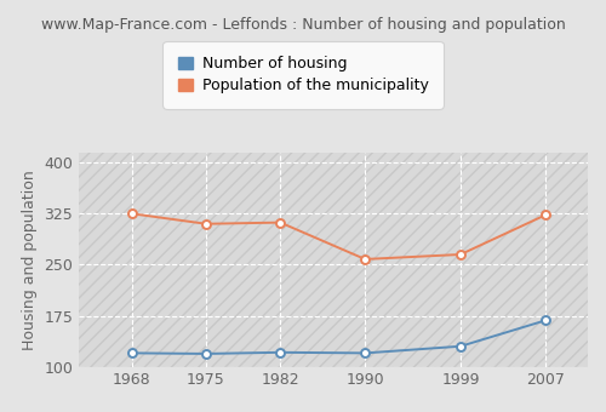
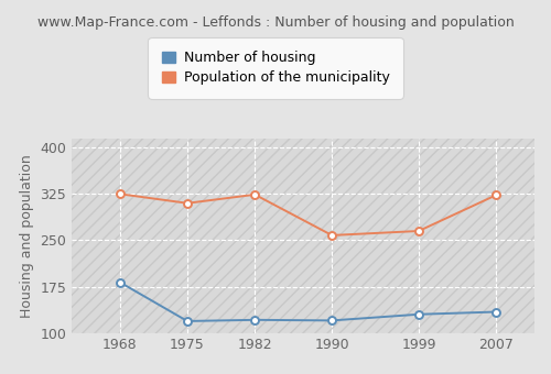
Number of housing/1968: 120 -> 182
Population of the municipality/1982: 312 -> 324
Number of housing/2007: 168 -> 134
